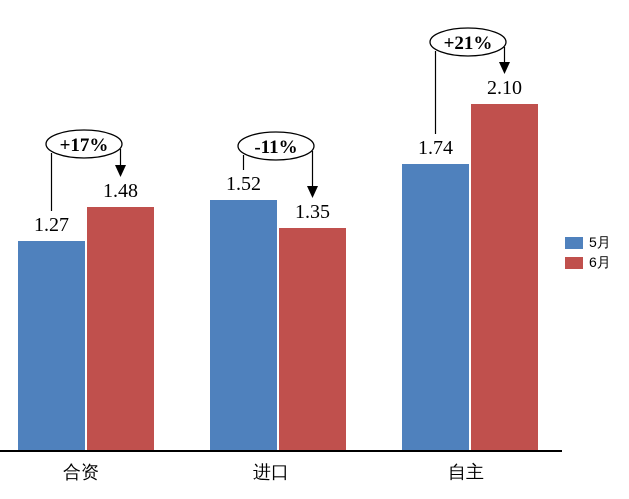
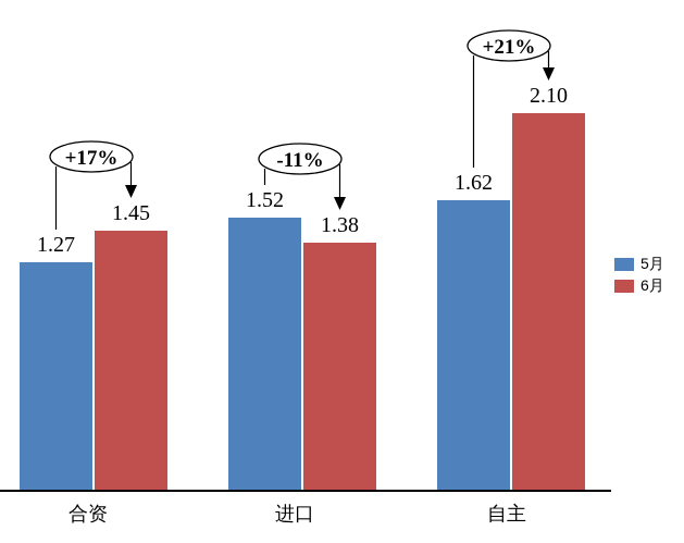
6月/合资: 1.48 -> 1.45
6月/进口: 1.35 -> 1.38
5月/自主: 1.74 -> 1.62
